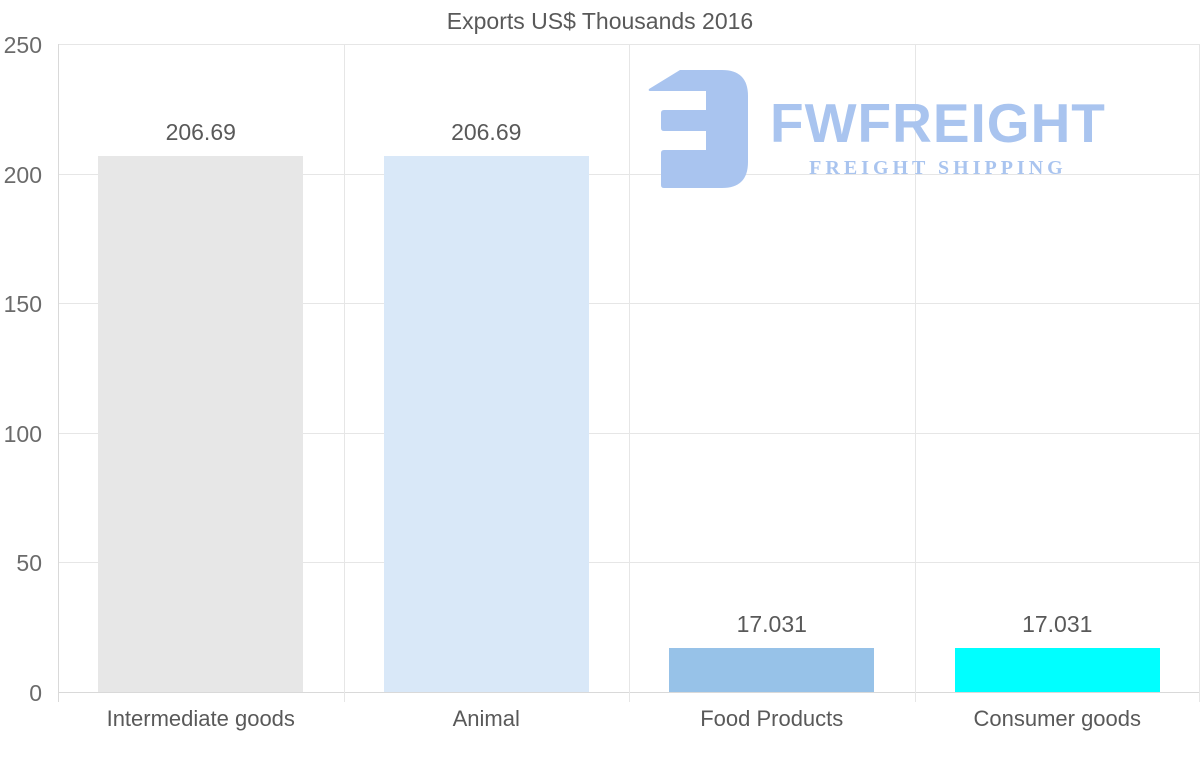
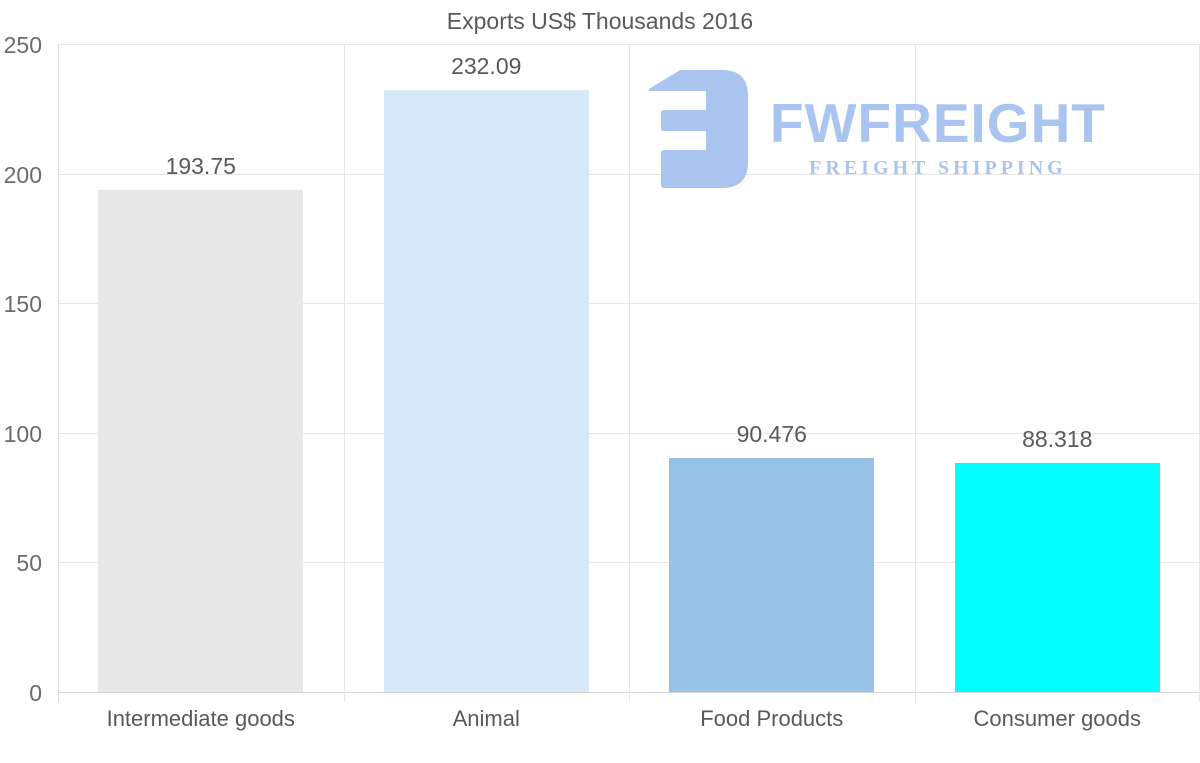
Intermediate goods: 206.69 -> 193.75
Animal: 206.69 -> 232.09
Food Products: 17.031 -> 90.476
Consumer goods: 17.031 -> 88.318
